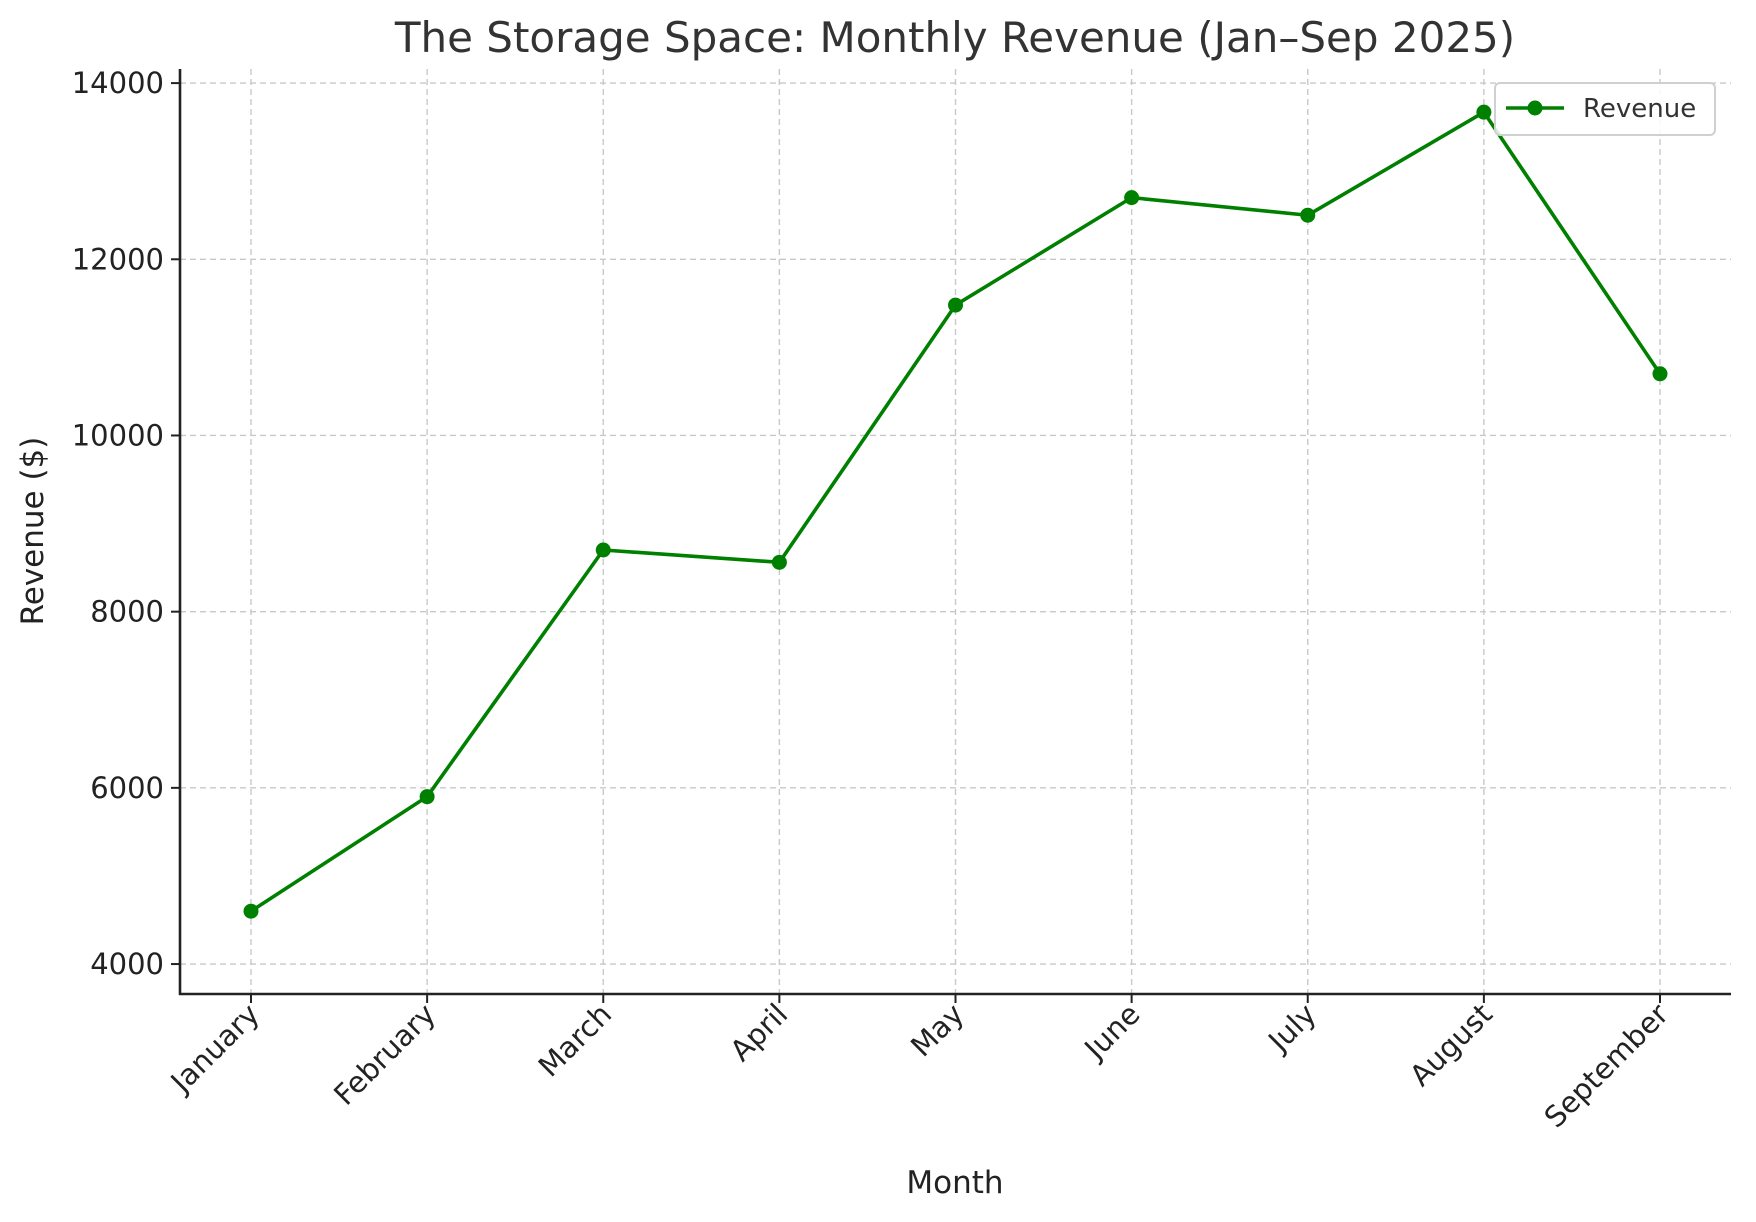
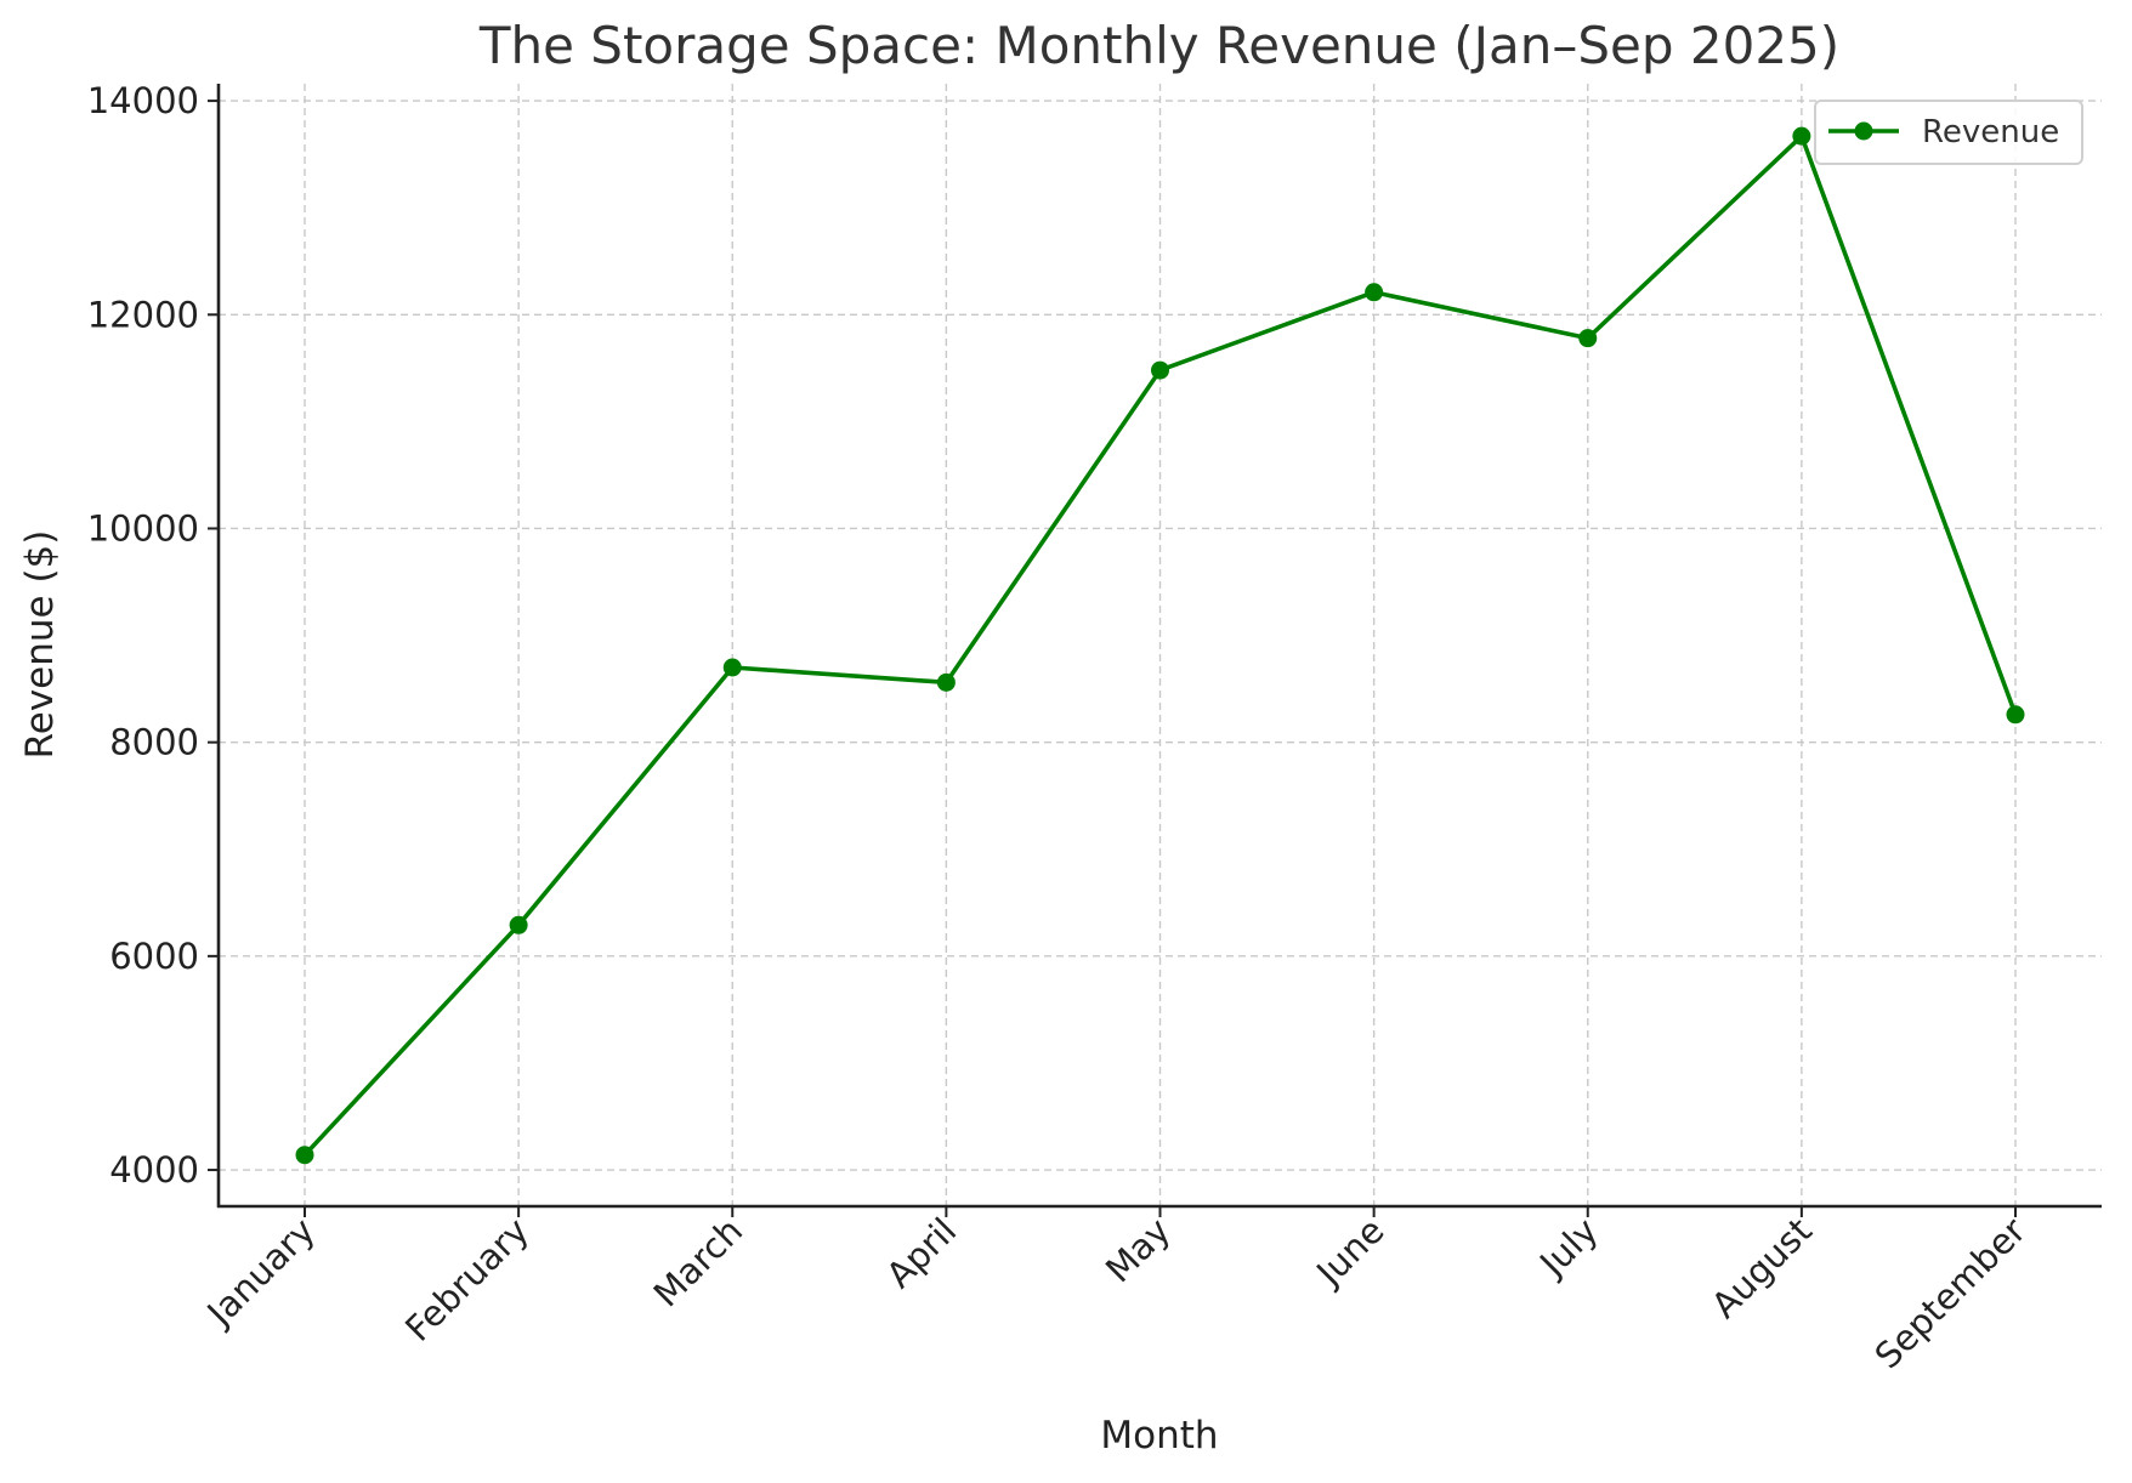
January: 4600 -> 4100
February: 5900 -> 6300
June: 12700 -> 12200
July: 12500 -> 11800
September: 10700 -> 8300
